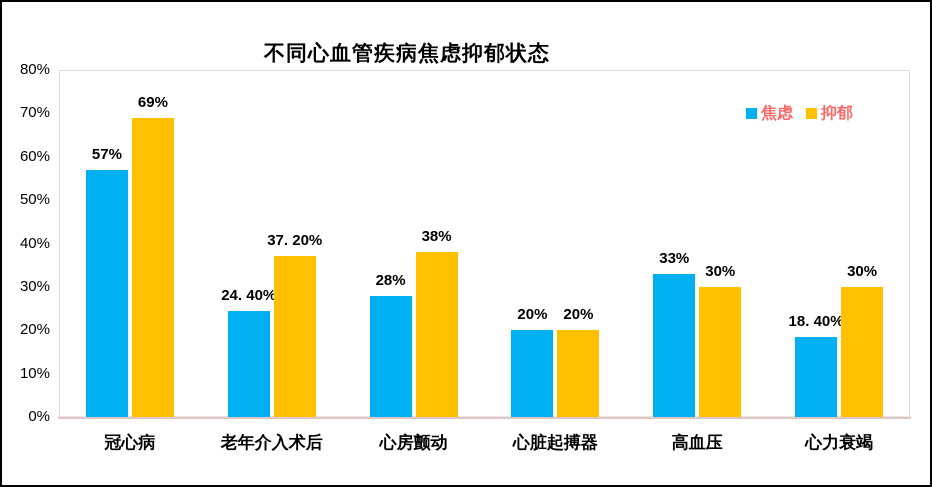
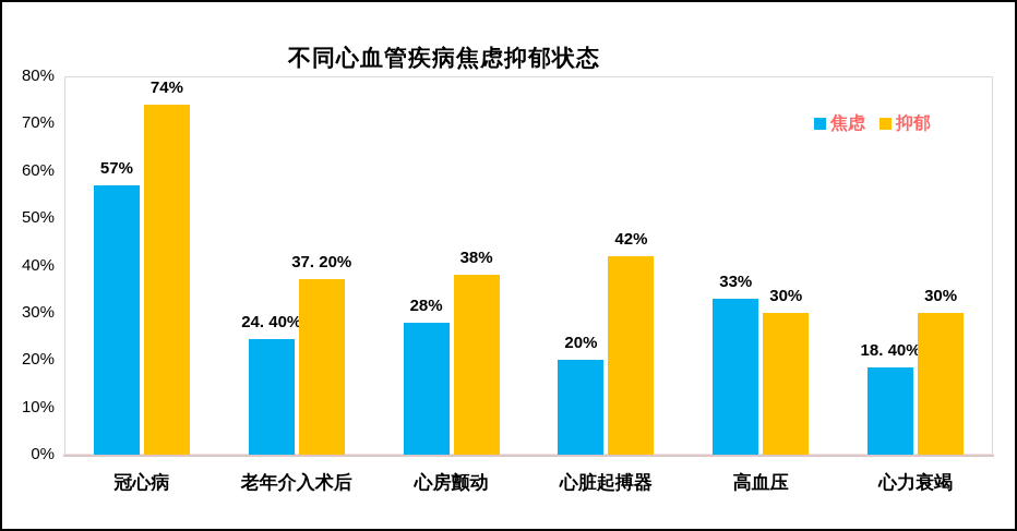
抑郁/冠心病: 69% -> 74%
抑郁/心脏起搏器: 20% -> 42%
